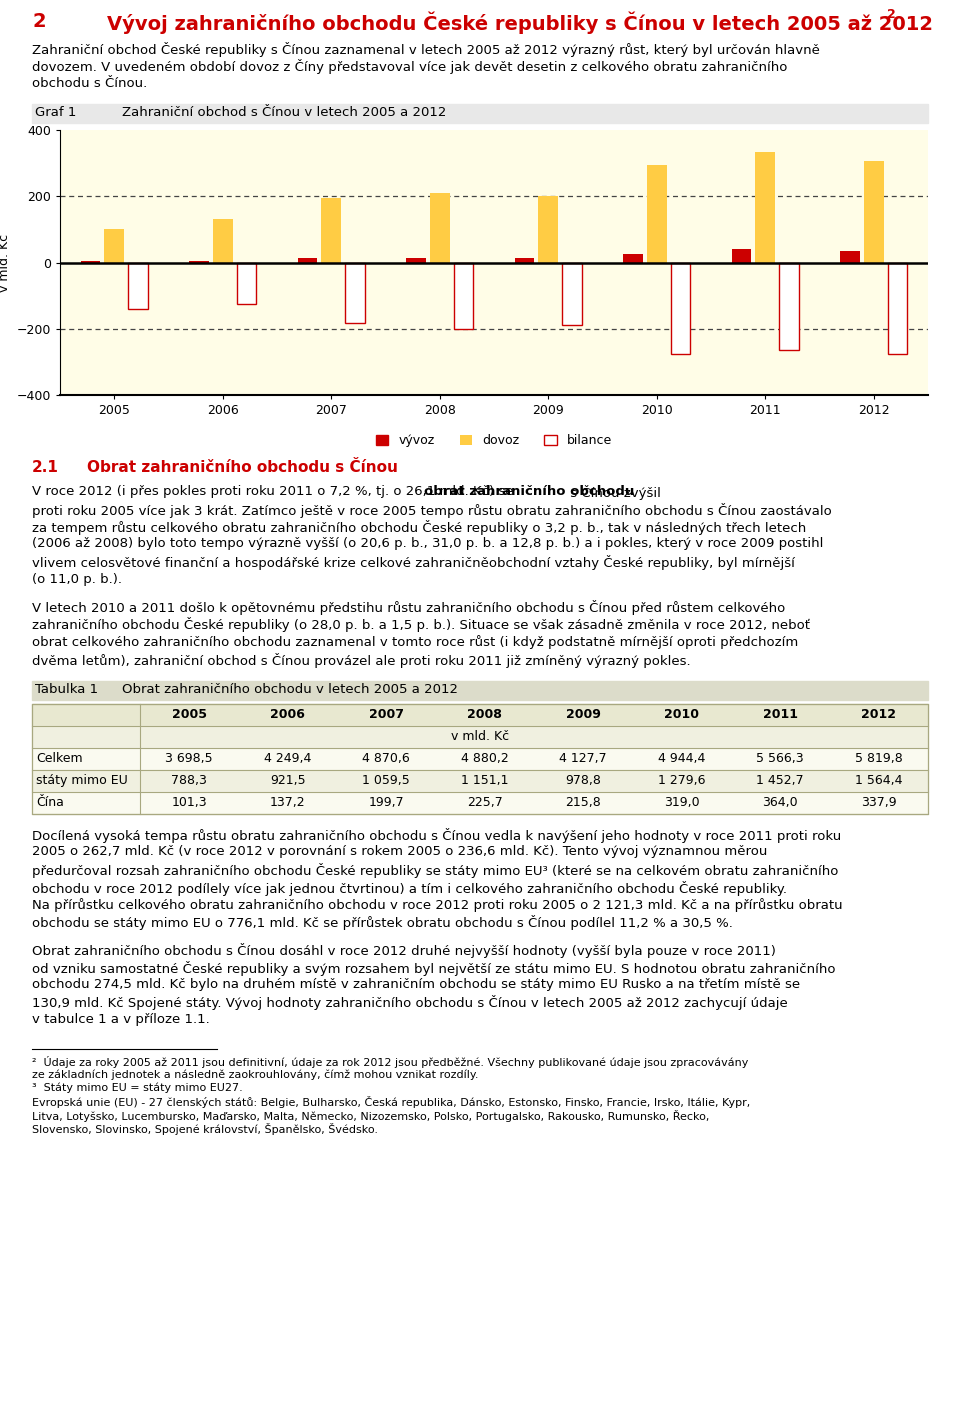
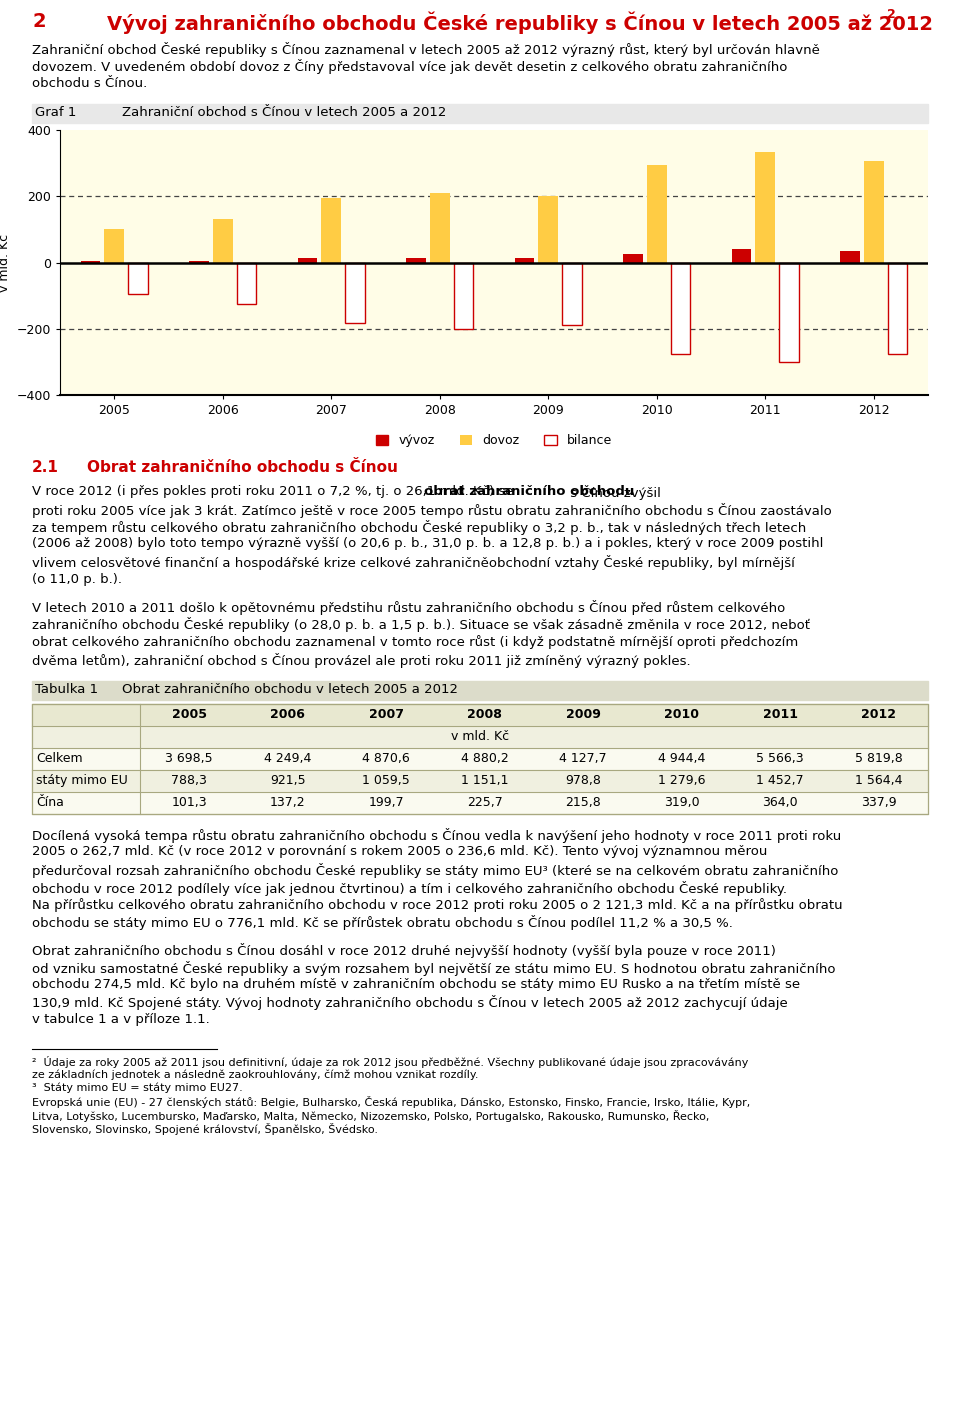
bilance/2005: -140 -> -95
bilance/2011: -265 -> -300
